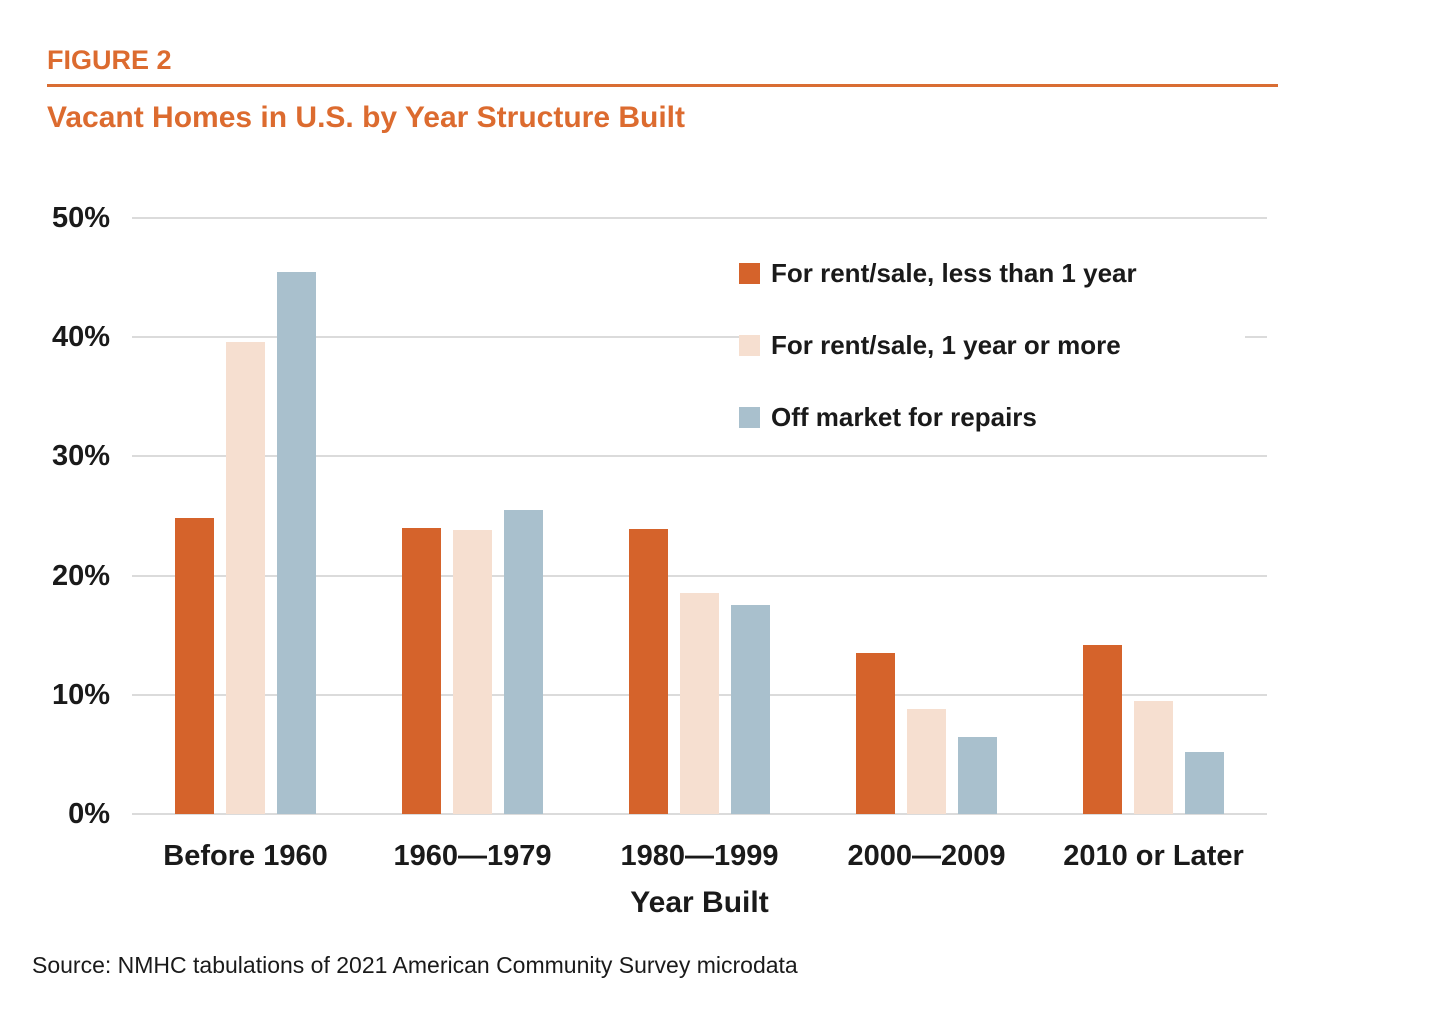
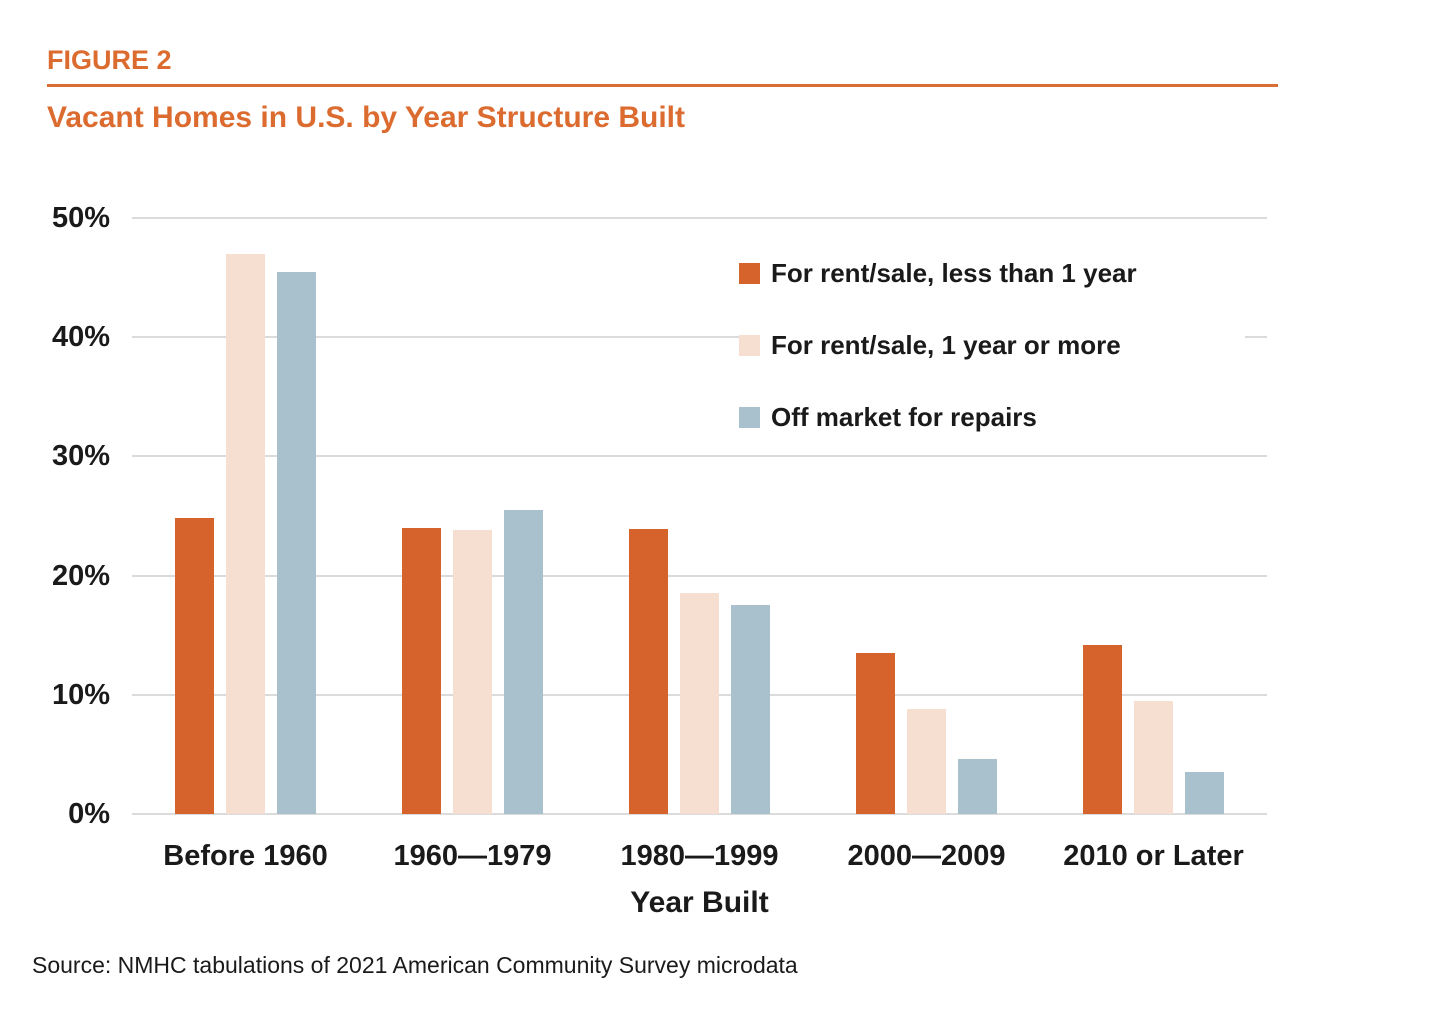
For rent/sale, 1 year or more/Before 1960: 39.6% -> 47.0%
Off market for repairs/2000—2009: 6.5% -> 4.6%
Off market for repairs/2010 or Later: 5.2% -> 3.5%
